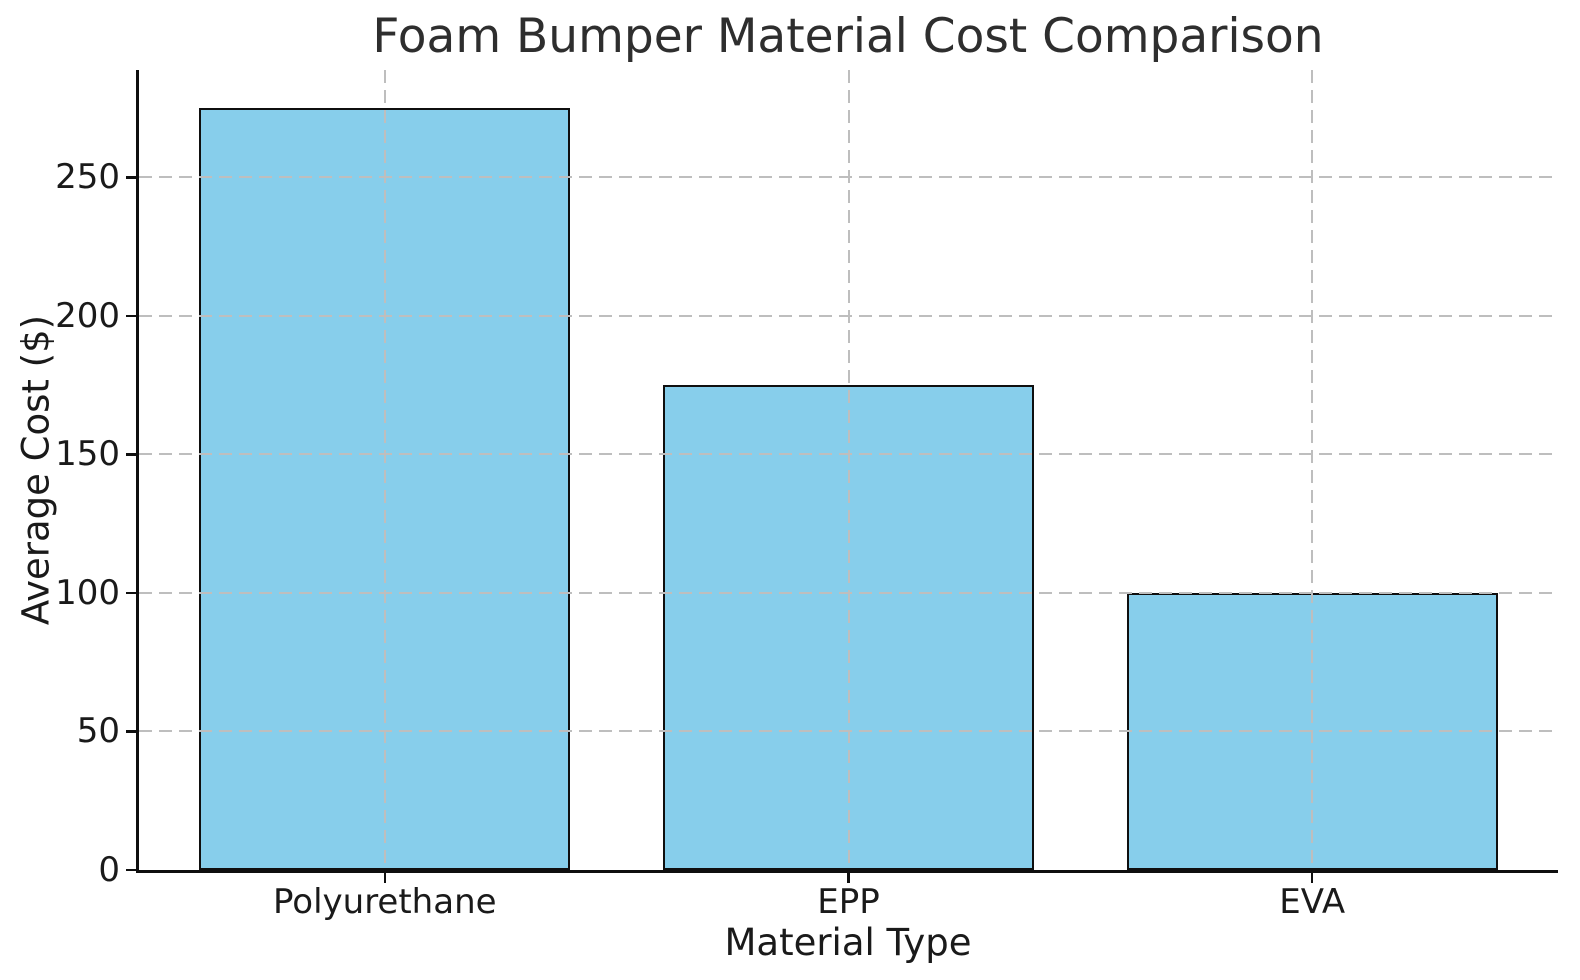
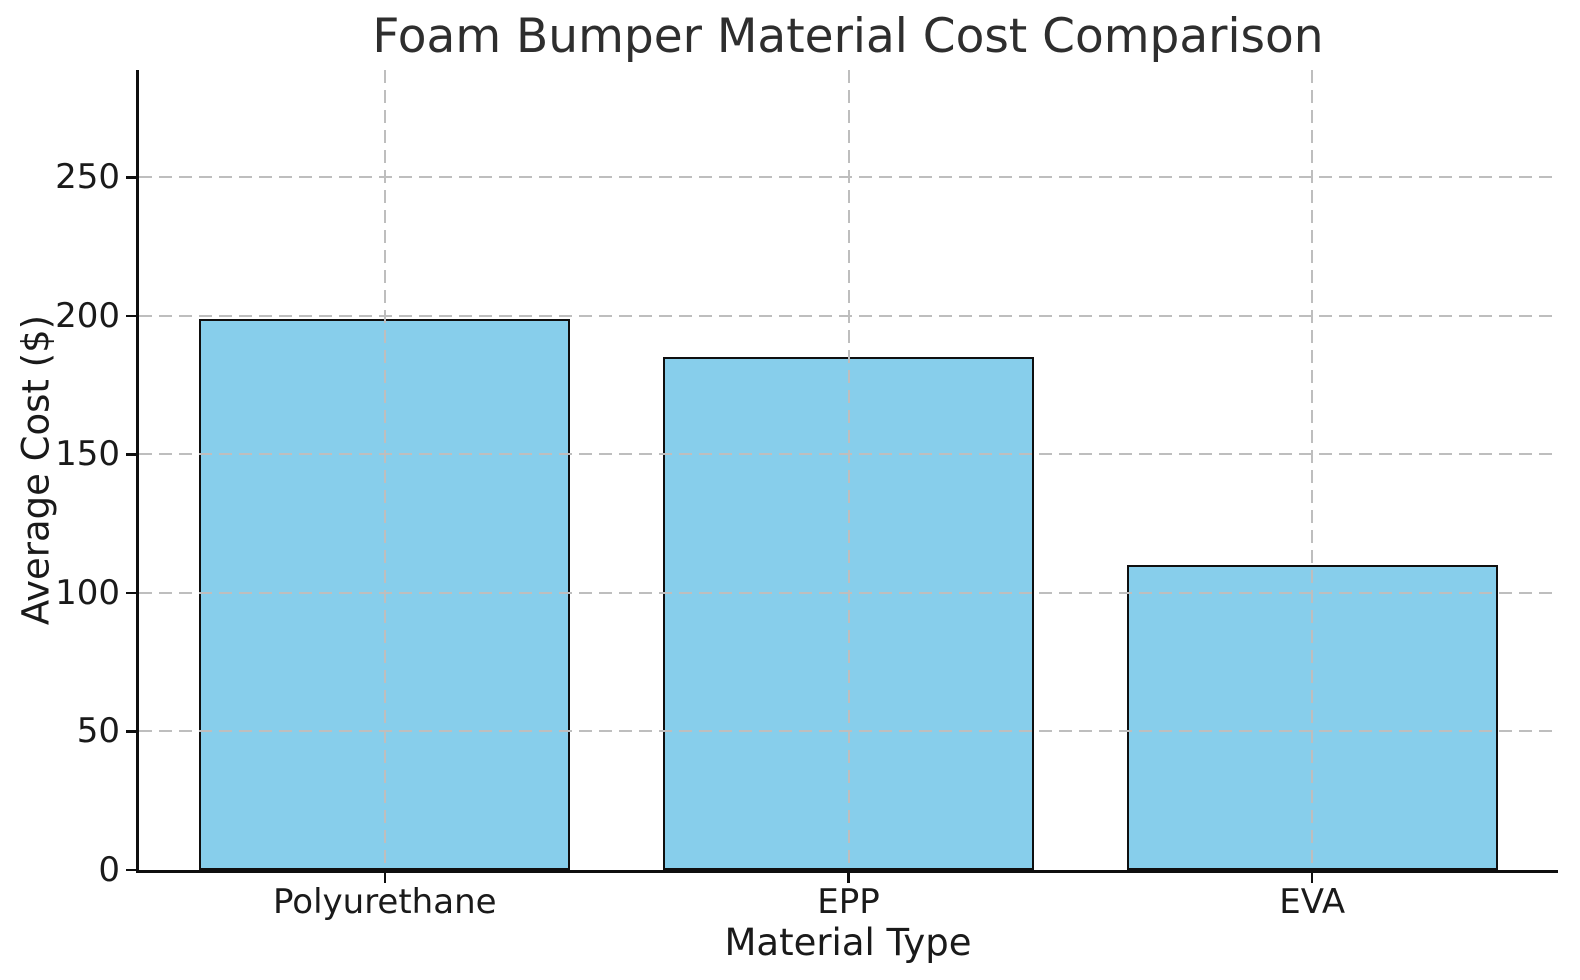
Polyurethane: 275 -> 199
EPP: 175 -> 185
EVA: 100 -> 110
